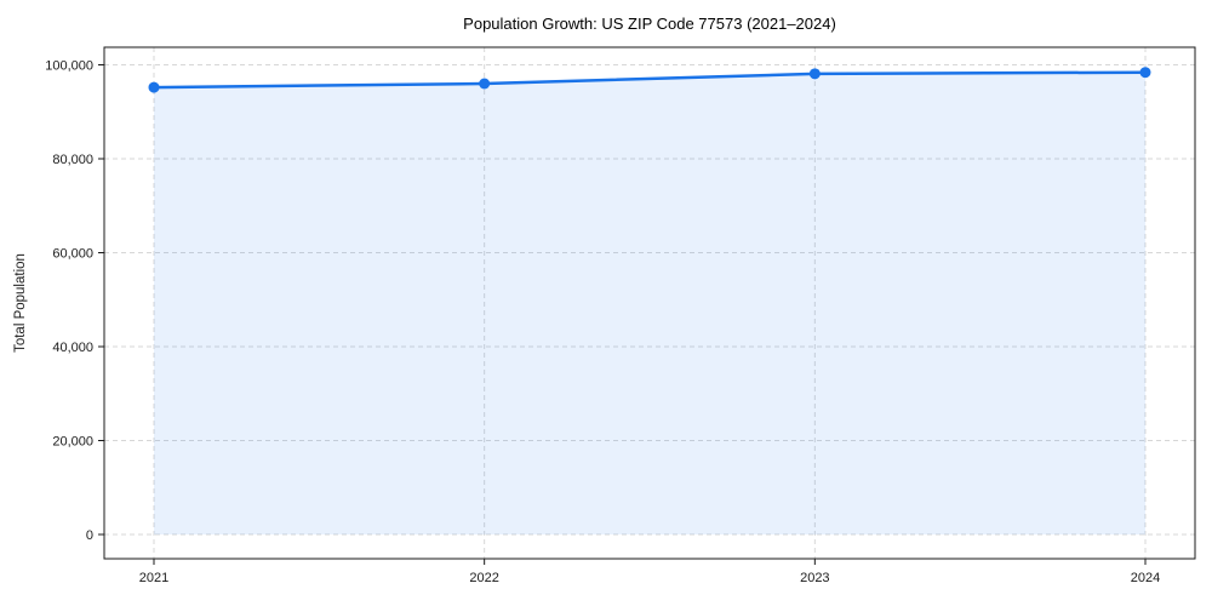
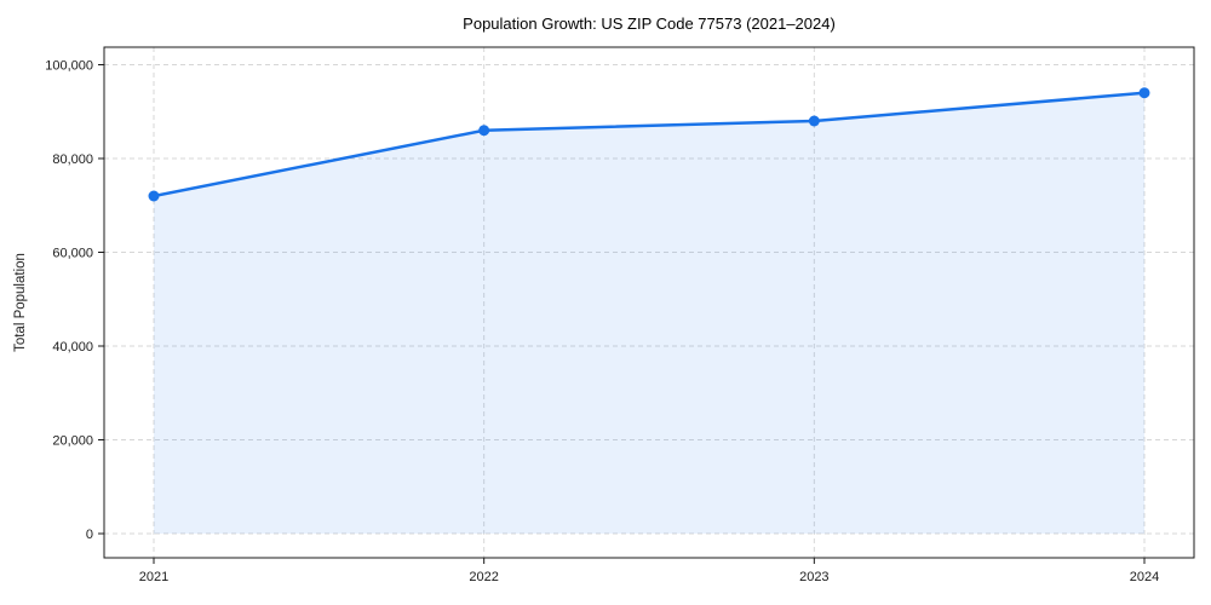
2021: 95000 -> 72000
2022: 96000 -> 86000
2023: 98000 -> 88000
2024: 98000 -> 94000
